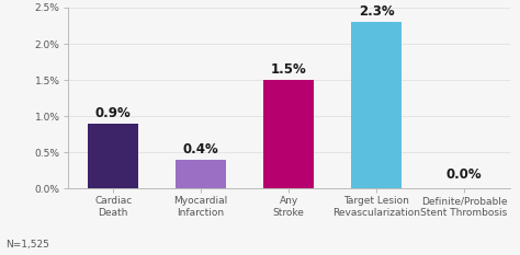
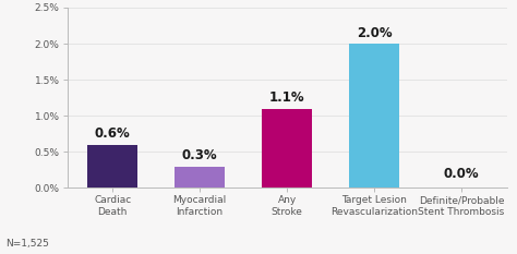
Cardiac Death: 0.9% -> 0.6%
Myocardial Infarction: 0.4% -> 0.3%
Any Stroke: 1.5% -> 1.1%
Target Lesion Revascularization: 2.3% -> 2.0%
